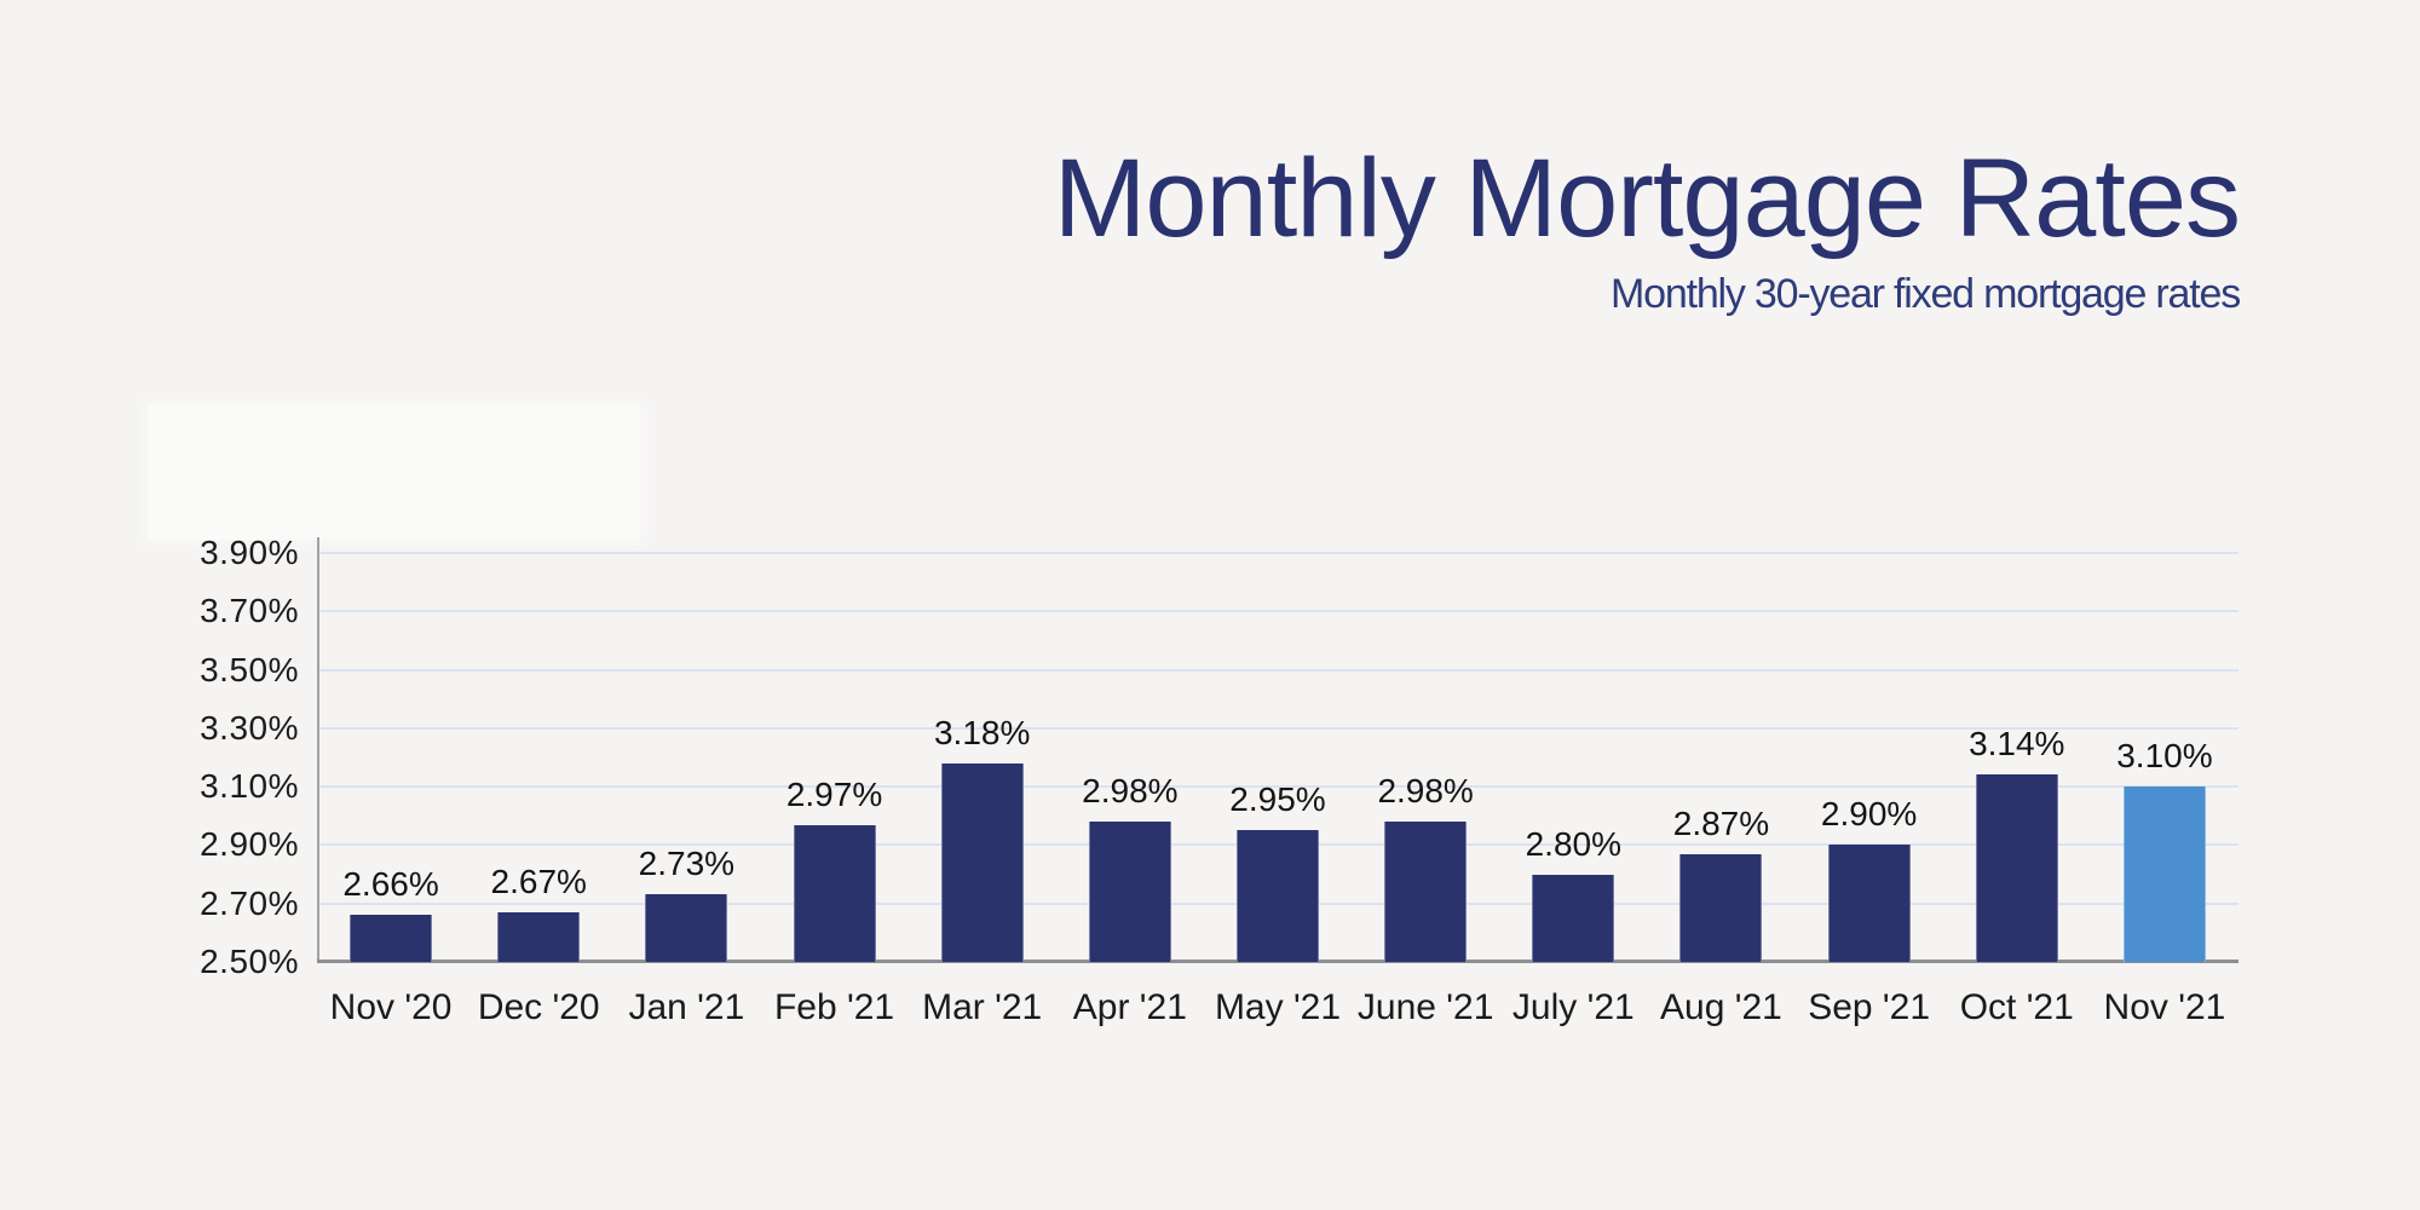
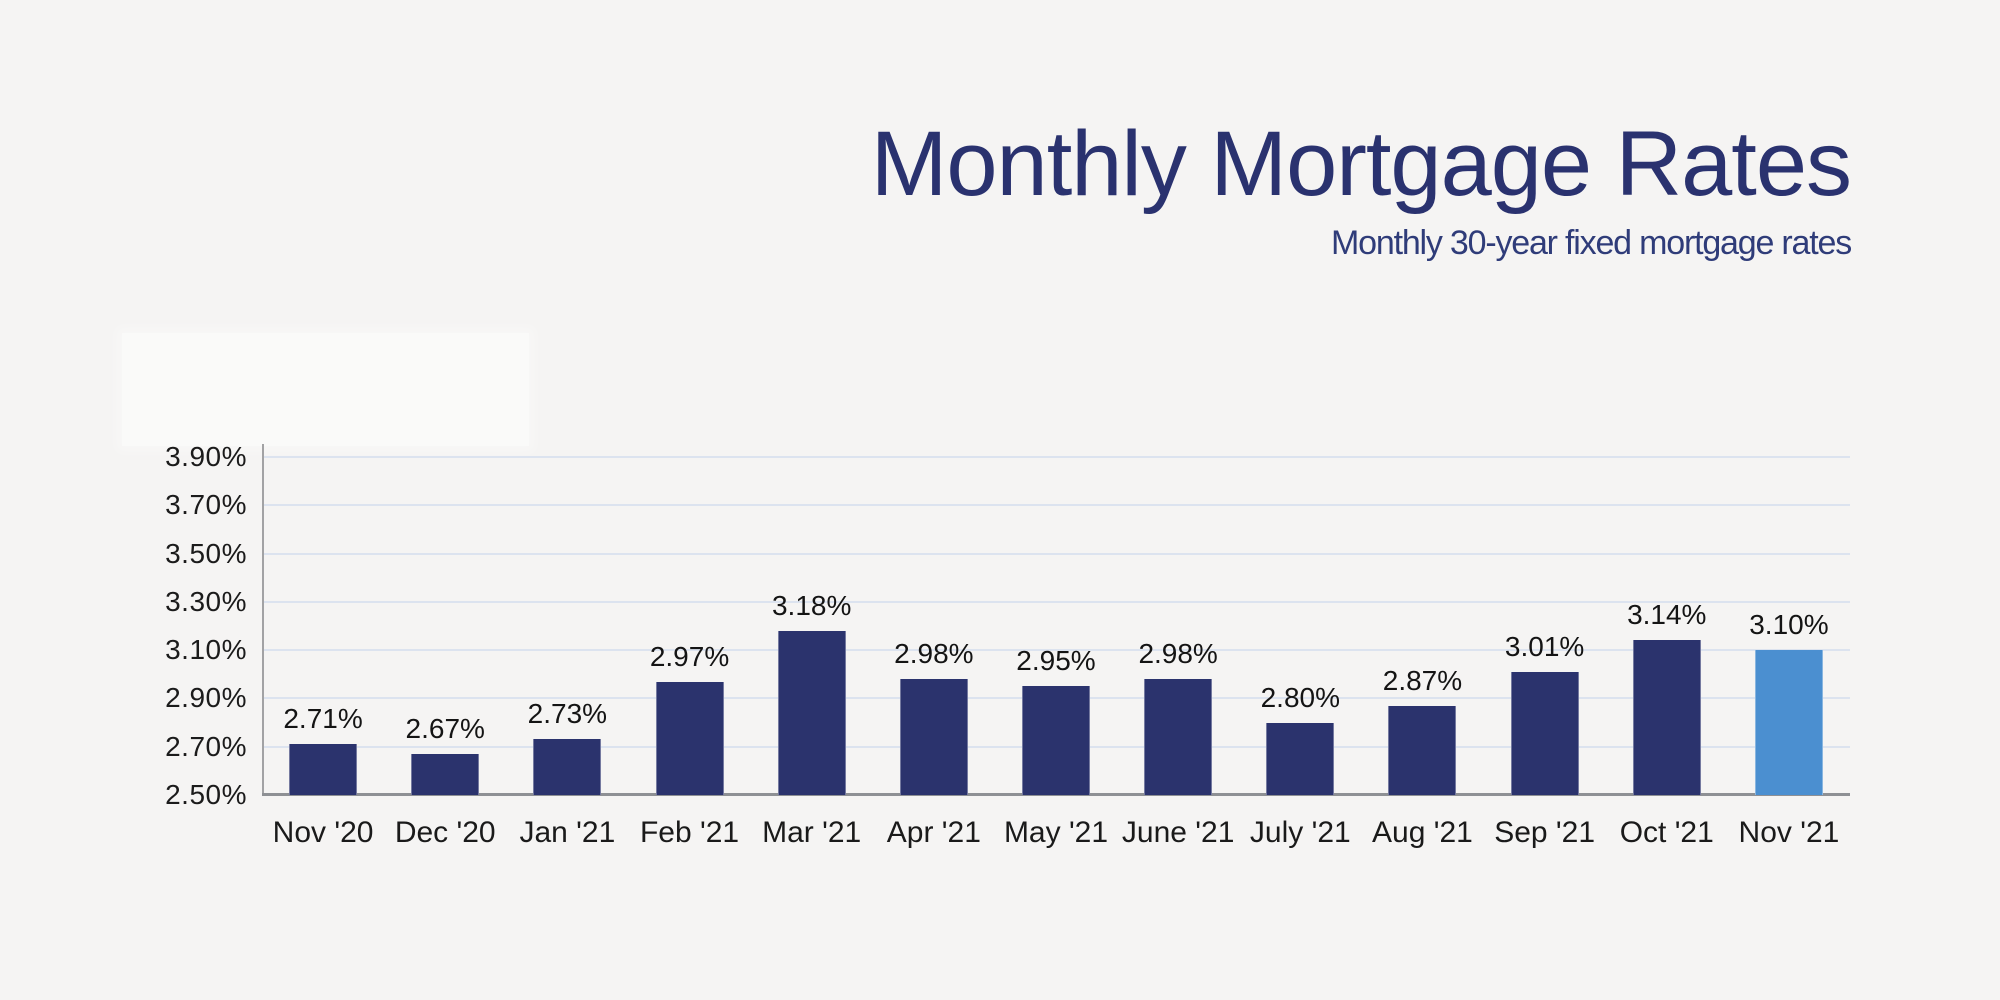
Nov '20: 2.66% -> 2.71%
Sep '21: 2.90% -> 3.01%
